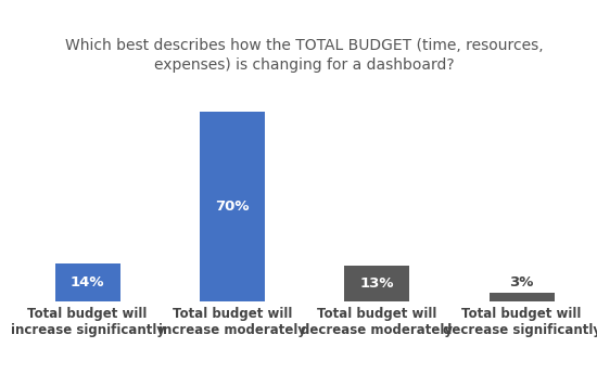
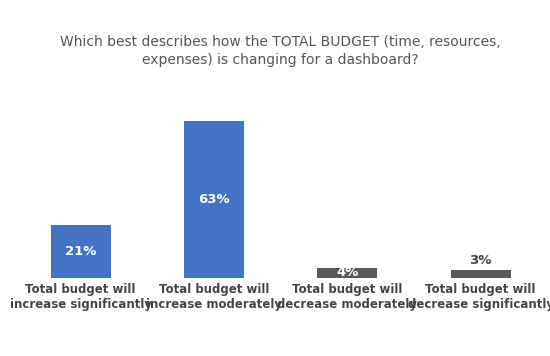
Total budget will increase significantly: 14% -> 21%
Total budget will increase moderately: 70% -> 63%
Total budget will decrease moderately: 13% -> 4%
